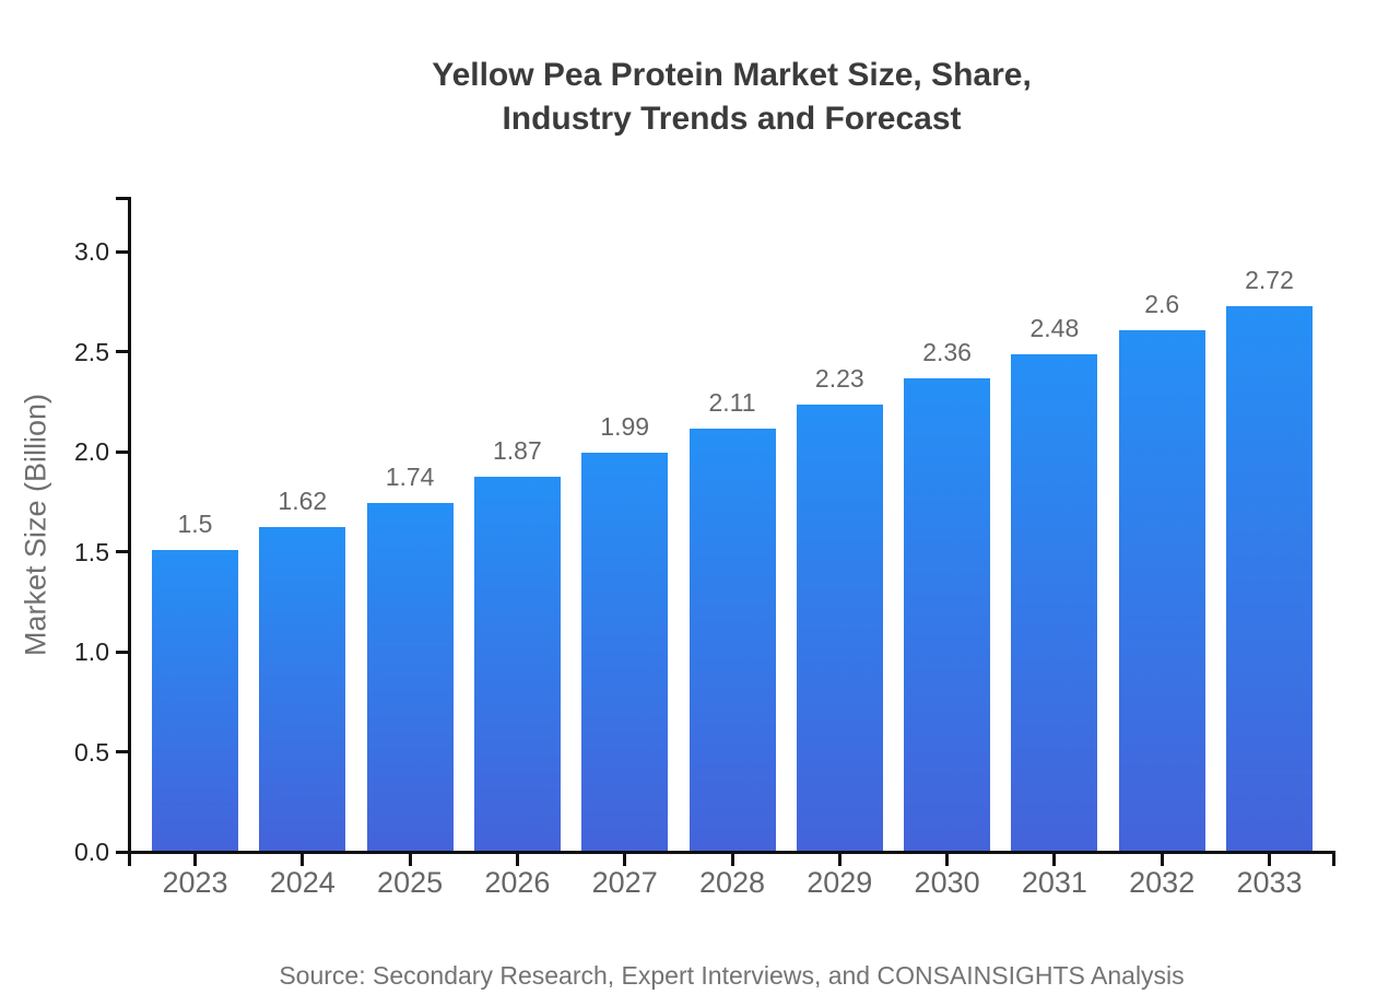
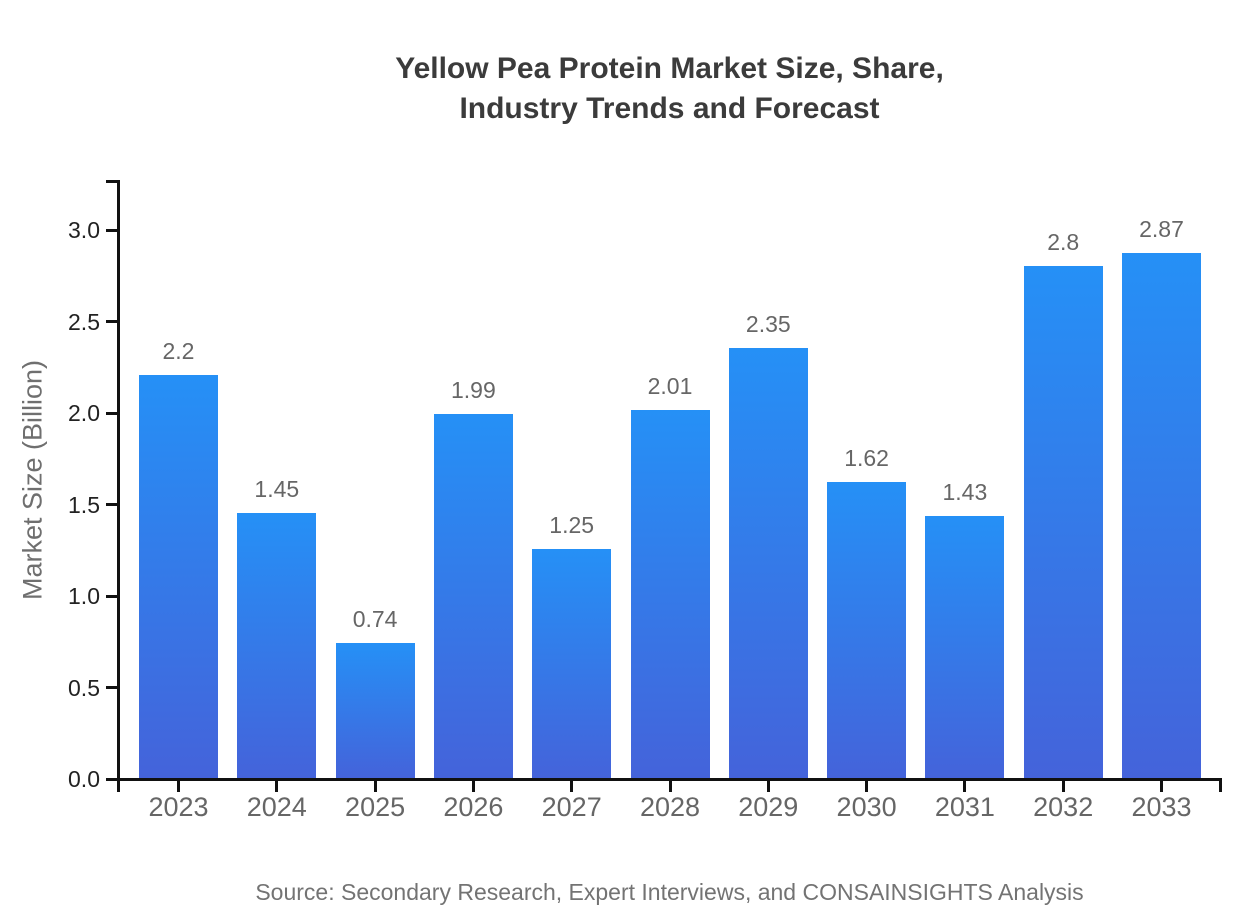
2023: 1.5 -> 2.2
2024: 1.62 -> 1.45
2025: 1.74 -> 0.74
2026: 1.87 -> 1.99
2027: 1.99 -> 1.25
2028: 2.11 -> 2.01
2029: 2.23 -> 2.35
2030: 2.36 -> 1.62
2031: 2.48 -> 1.43
2032: 2.6 -> 2.8
2033: 2.72 -> 2.87
